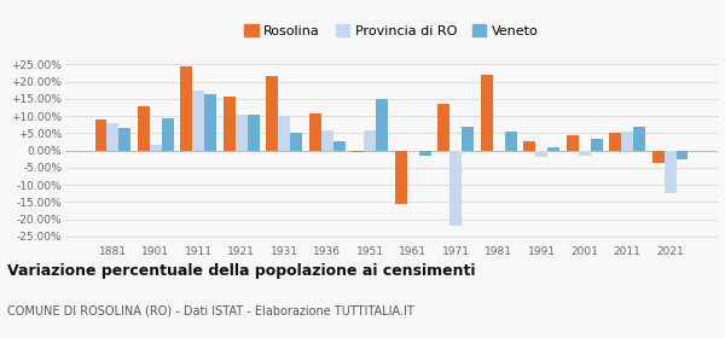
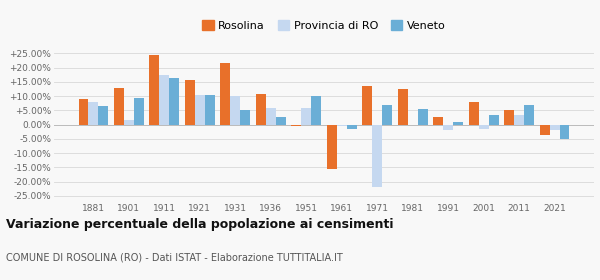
Veneto/1951: 15.0% -> 10.0%
Rosolina/1981: 22.0% -> 12.5%
Rosolina/2001: 4.5% -> 8.0%
Provincia di RO/2011: 5.5% -> 3.5%
Provincia di RO/2021: -12.5% -> -2.0%
Veneto/2021: -2.5% -> -5.0%
